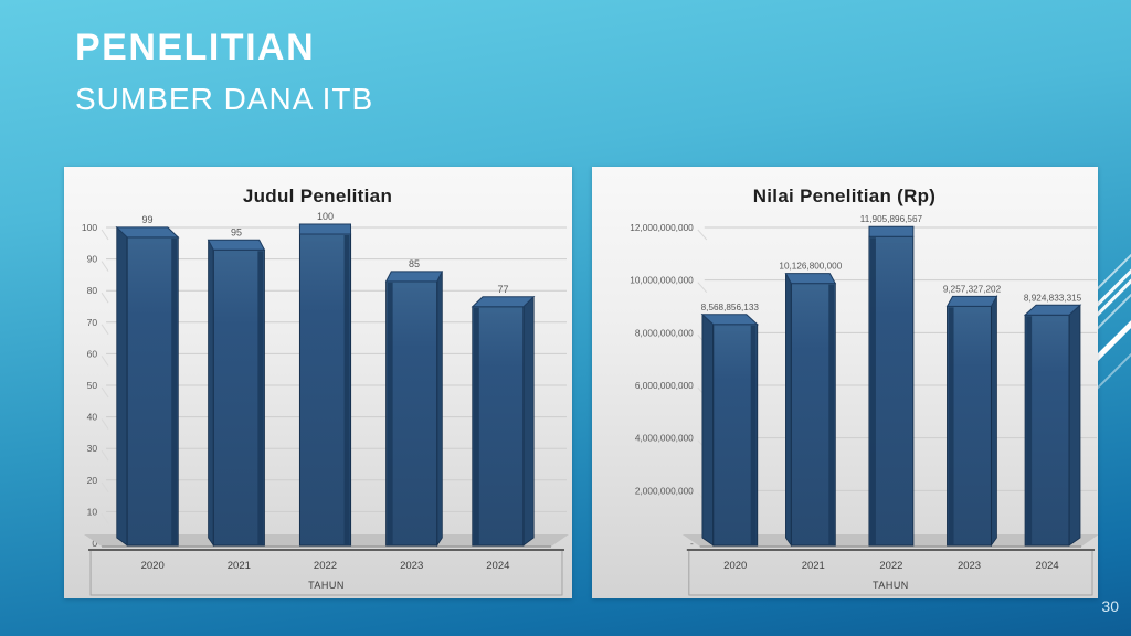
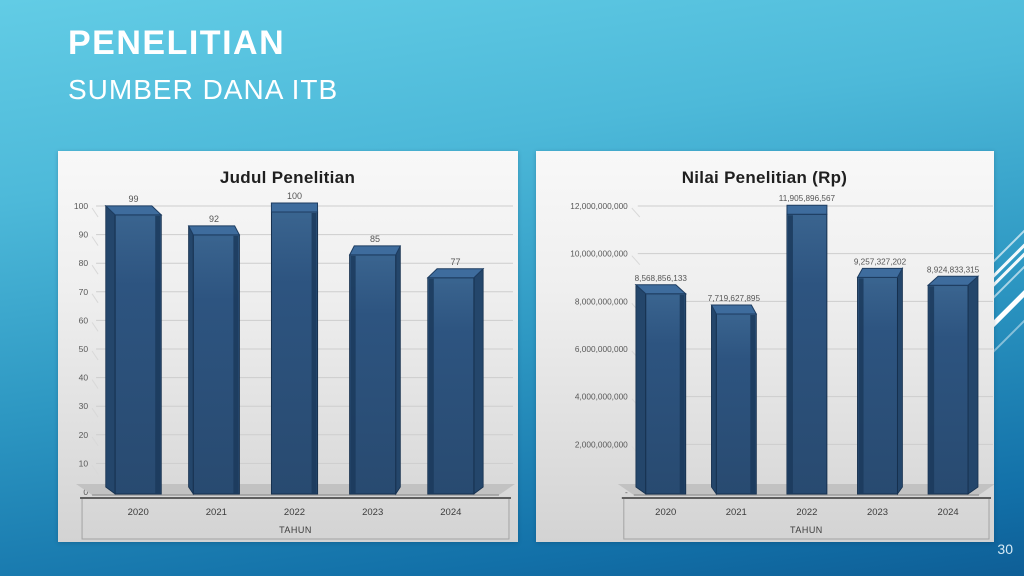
Judul Penelitian/2021: 95 -> 92
Nilai Penelitian (Rp)/2021: 10,126,800,000 -> 7,719,627,895
